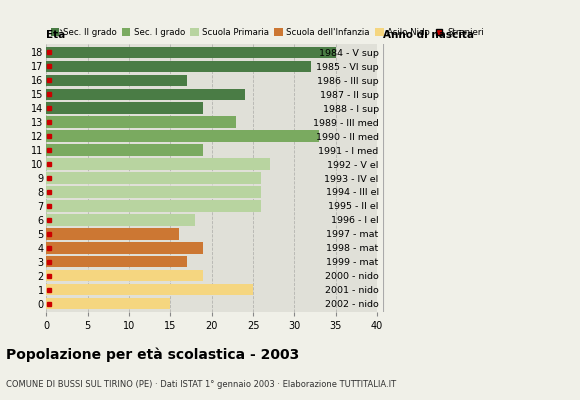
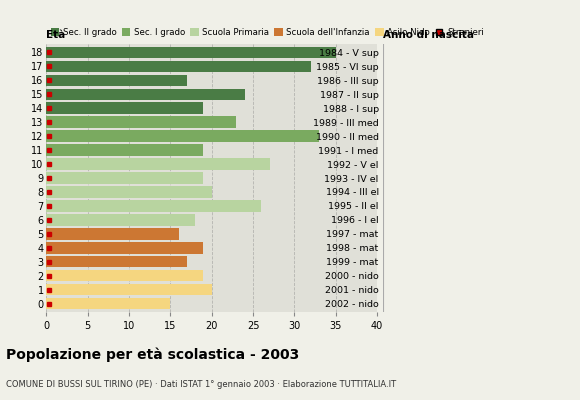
9: 26 -> 19
8: 26 -> 20
1: 25 -> 20
